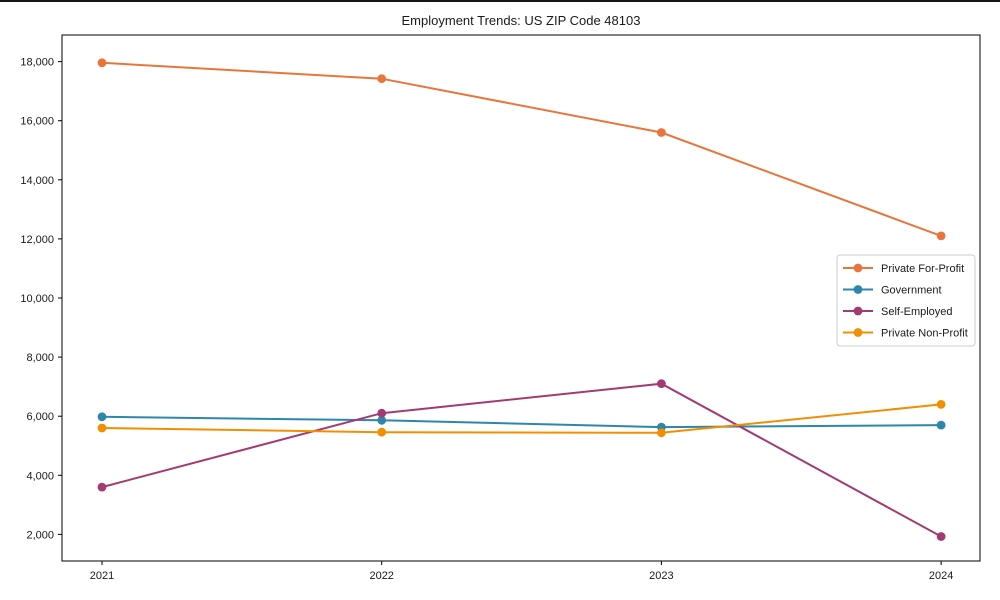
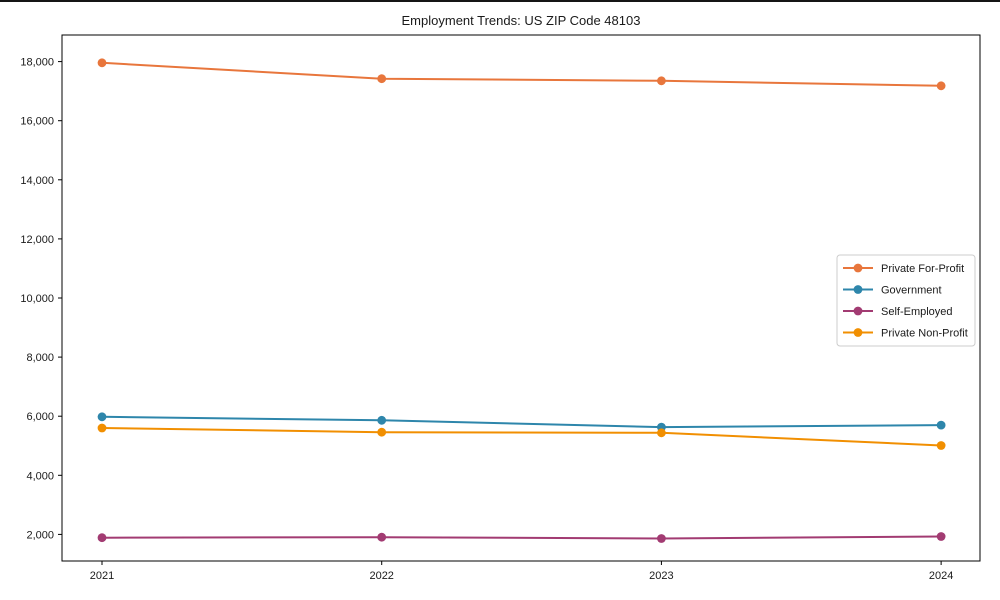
Self-Employed/2021: 3600 -> 1900
Self-Employed/2022: 6100 -> 1900
Private For-Profit/2023: 15600 -> 17400
Self-Employed/2023: 7100 -> 1900
Private For-Profit/2024: 12100 -> 17200
Private Non-Profit/2024: 6400 -> 5000
